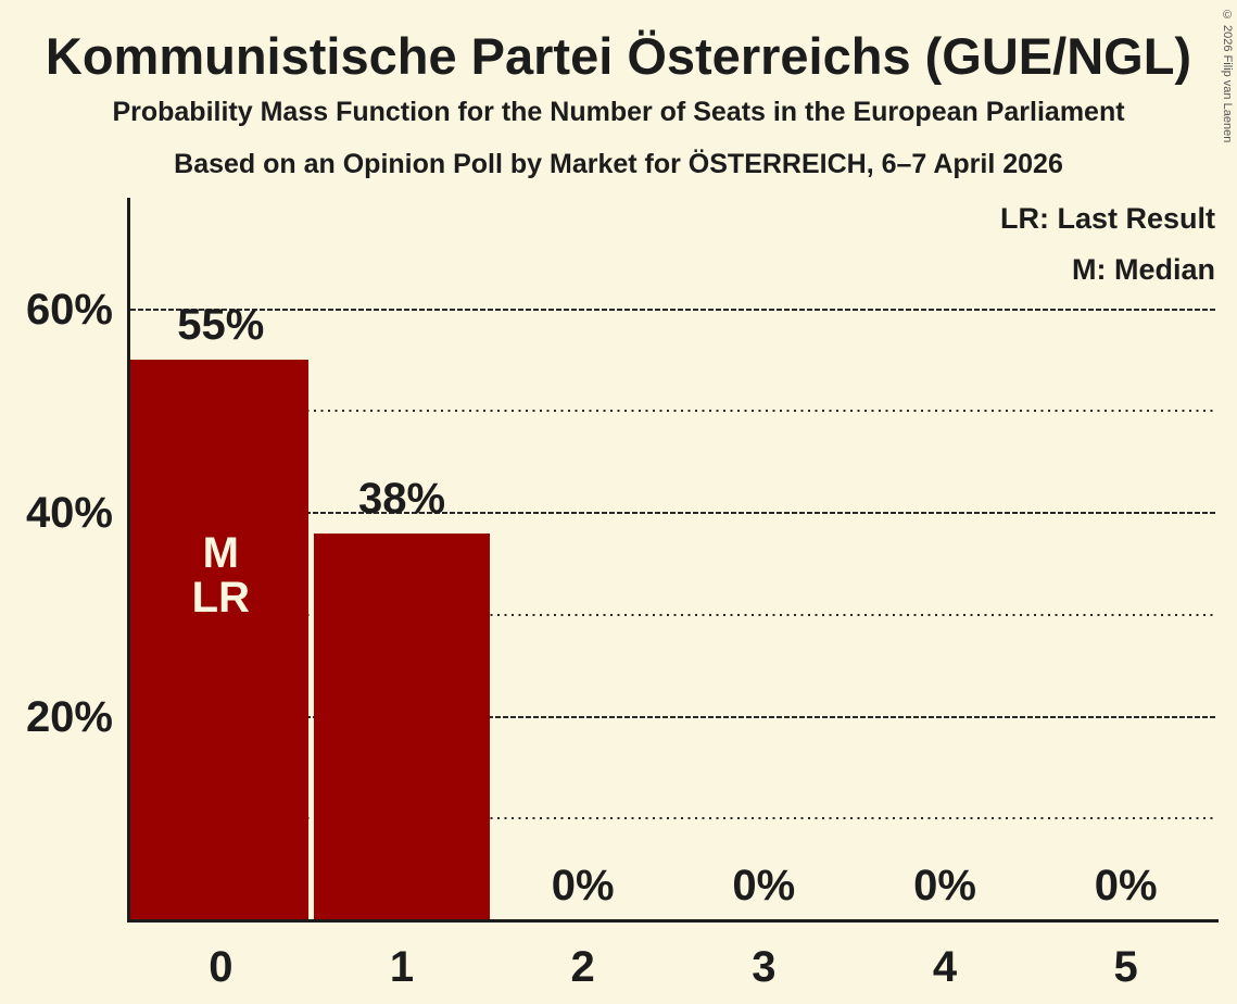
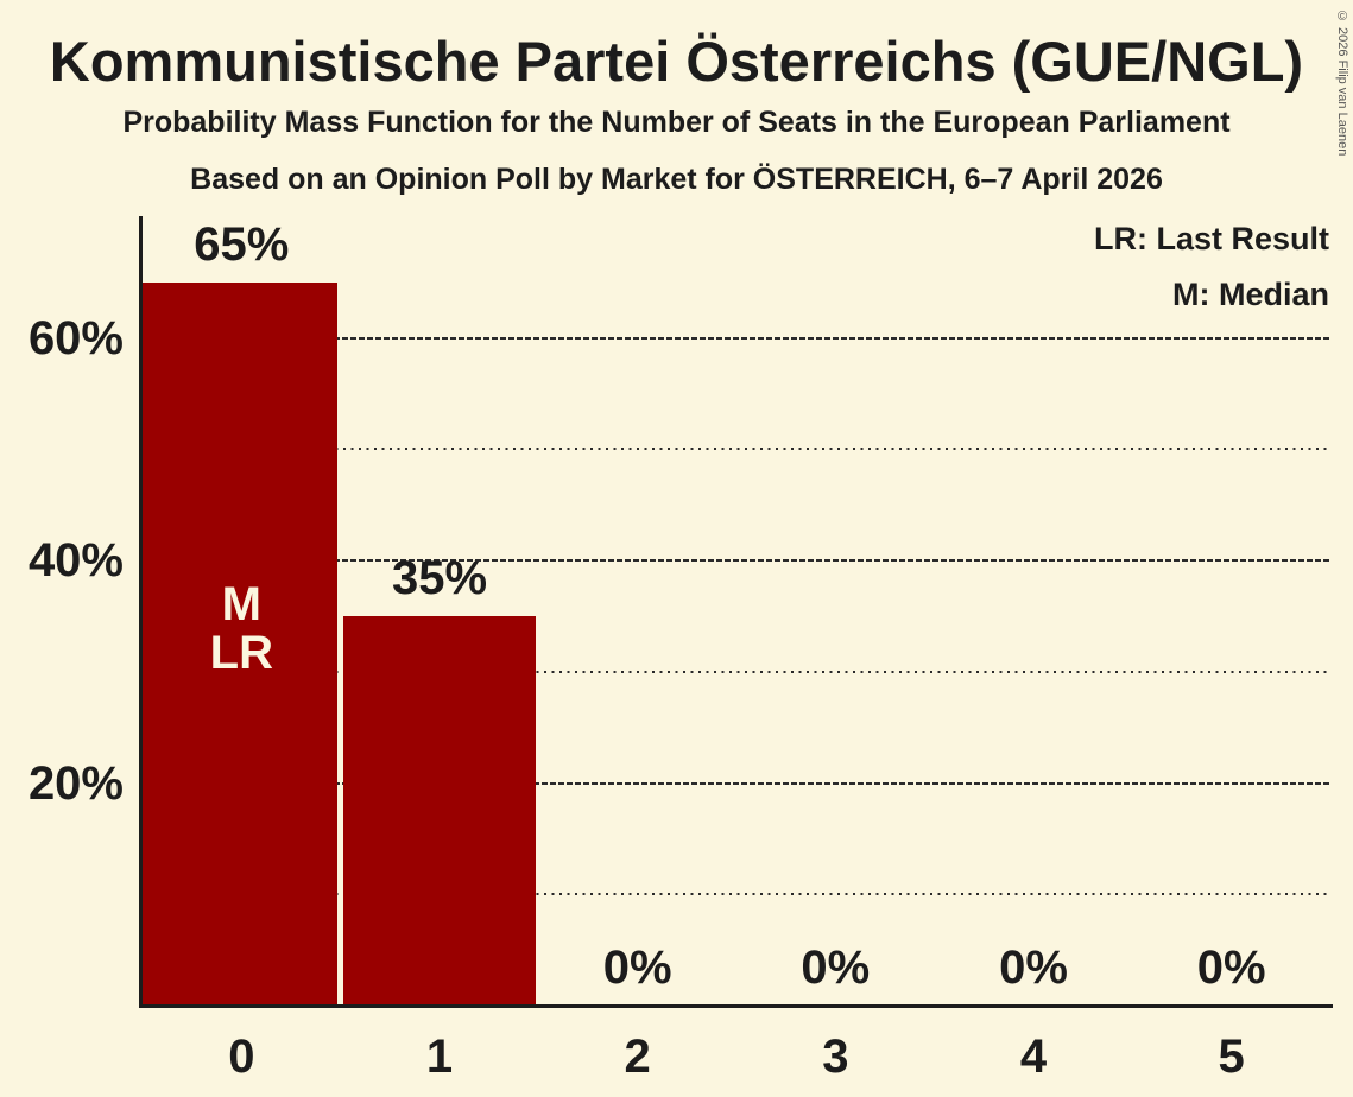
0: 55% -> 65%
1: 38% -> 35%
